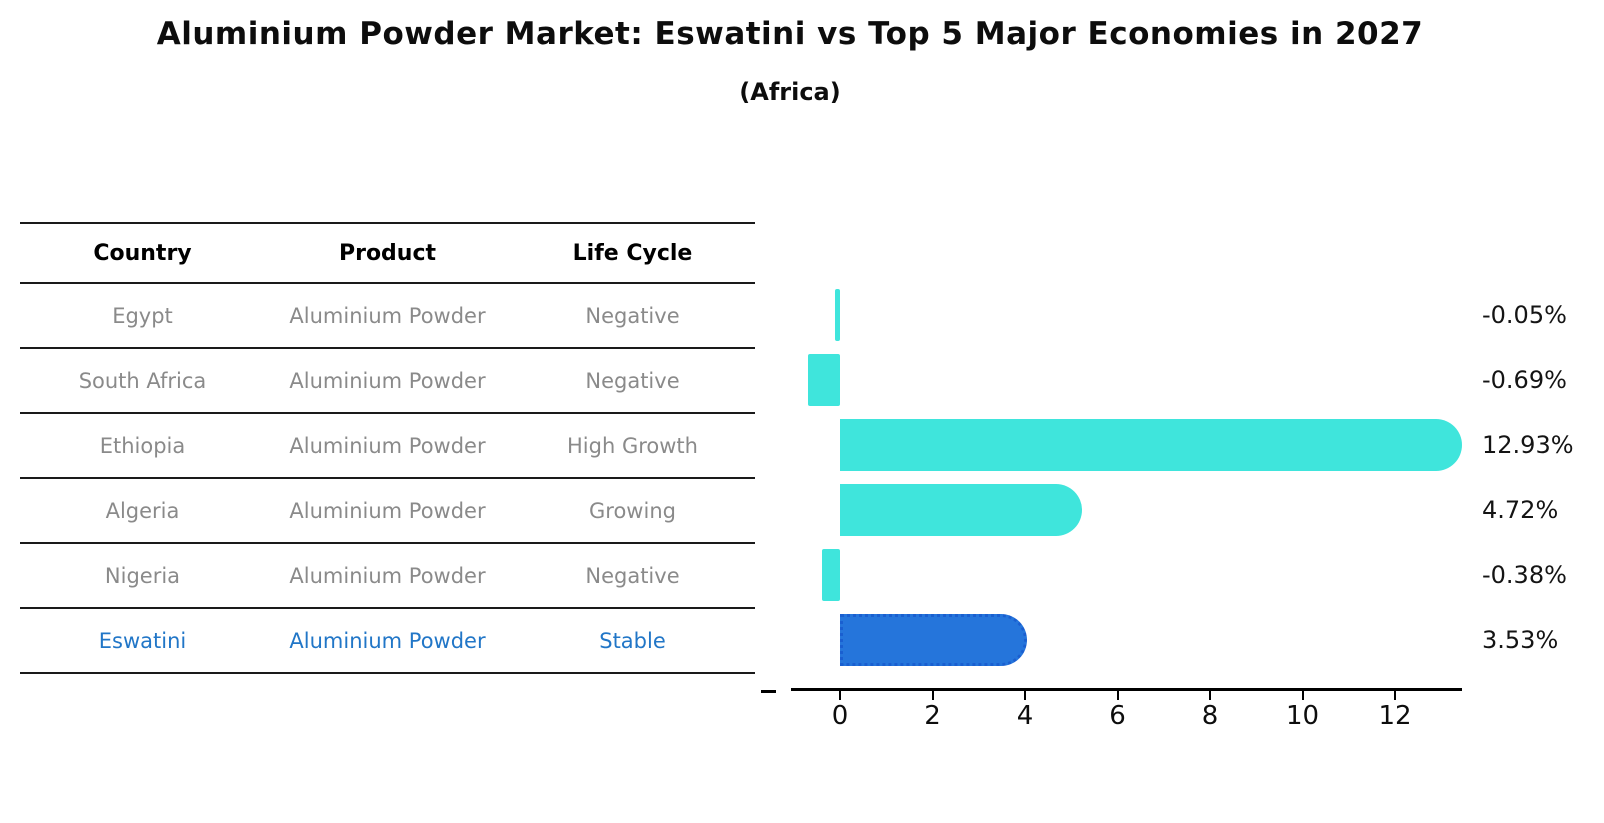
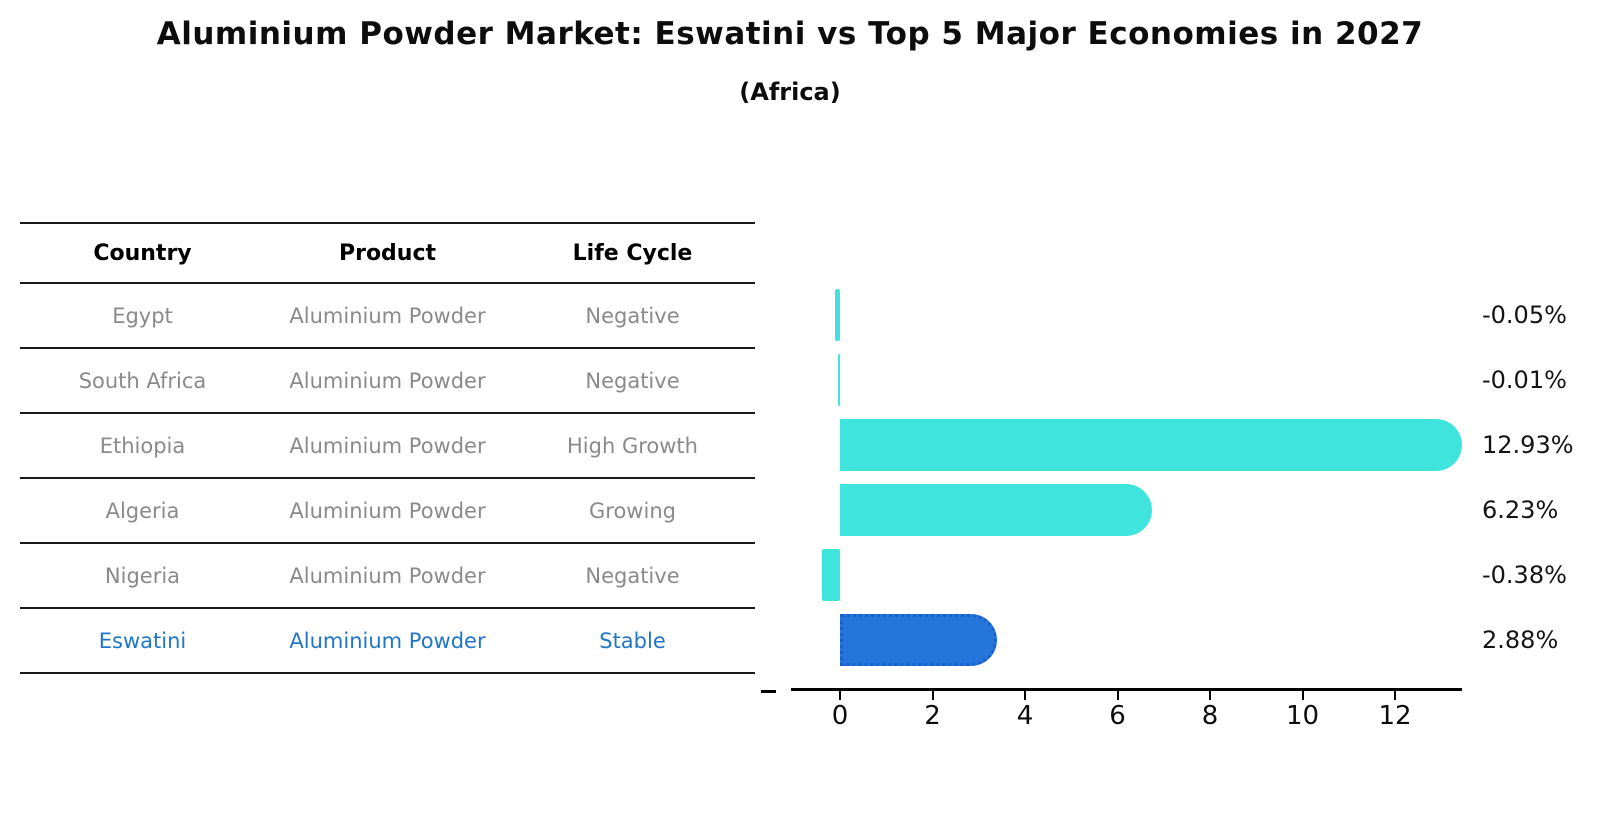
South Africa: -0.69% -> -0.01%
Algeria: 4.72% -> 6.23%
Eswatini: 3.53% -> 2.88%
